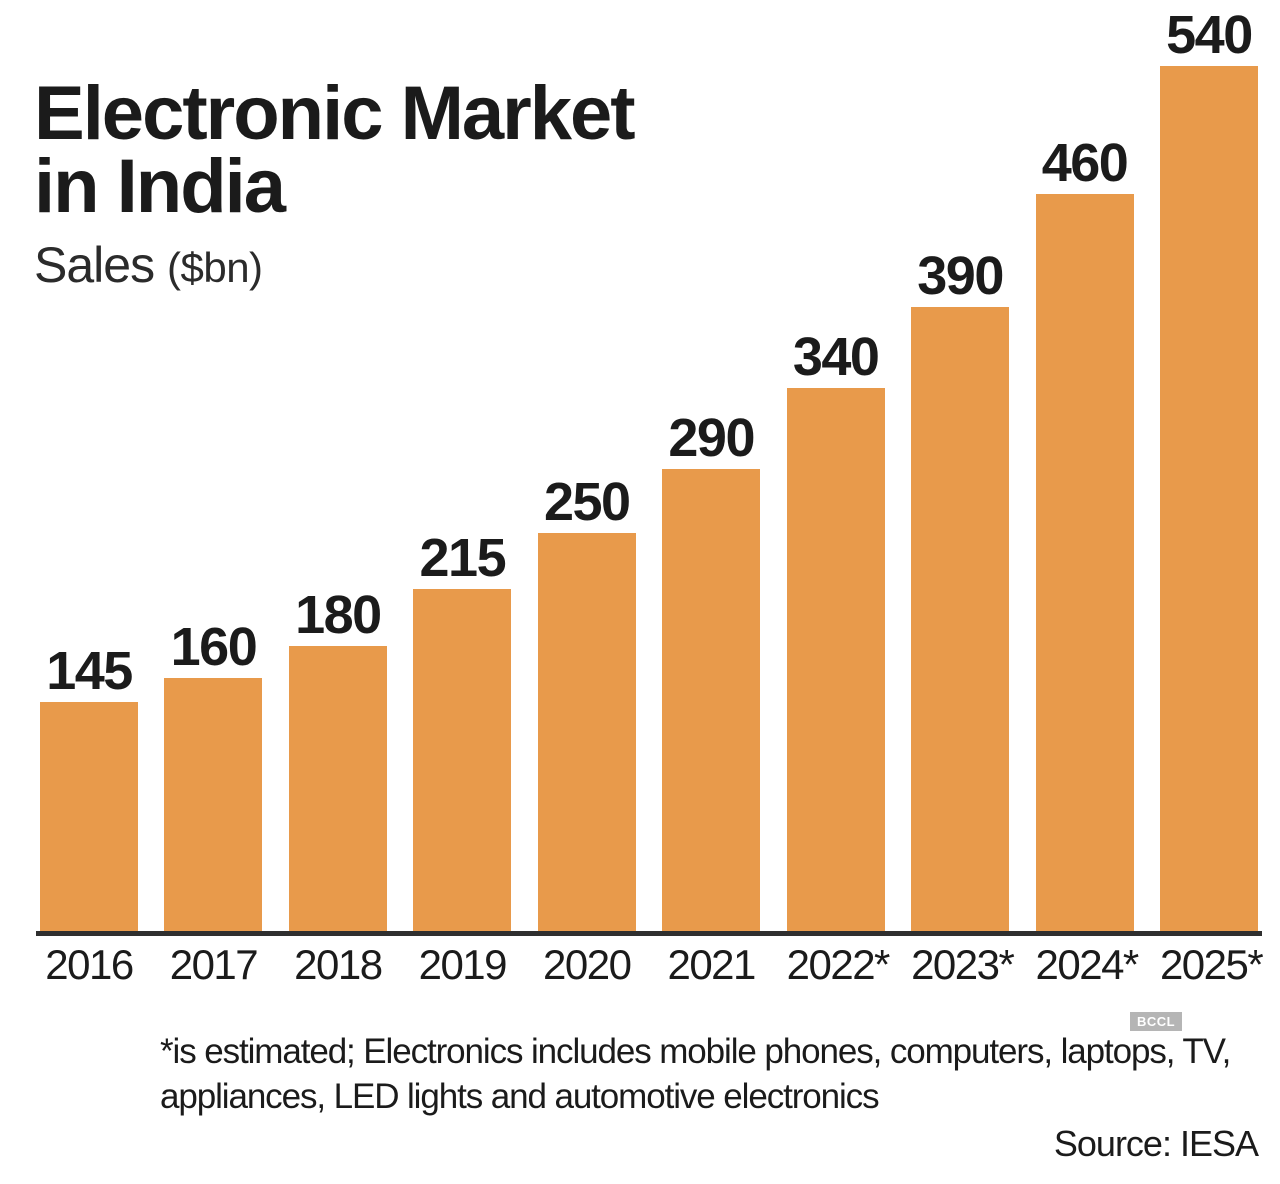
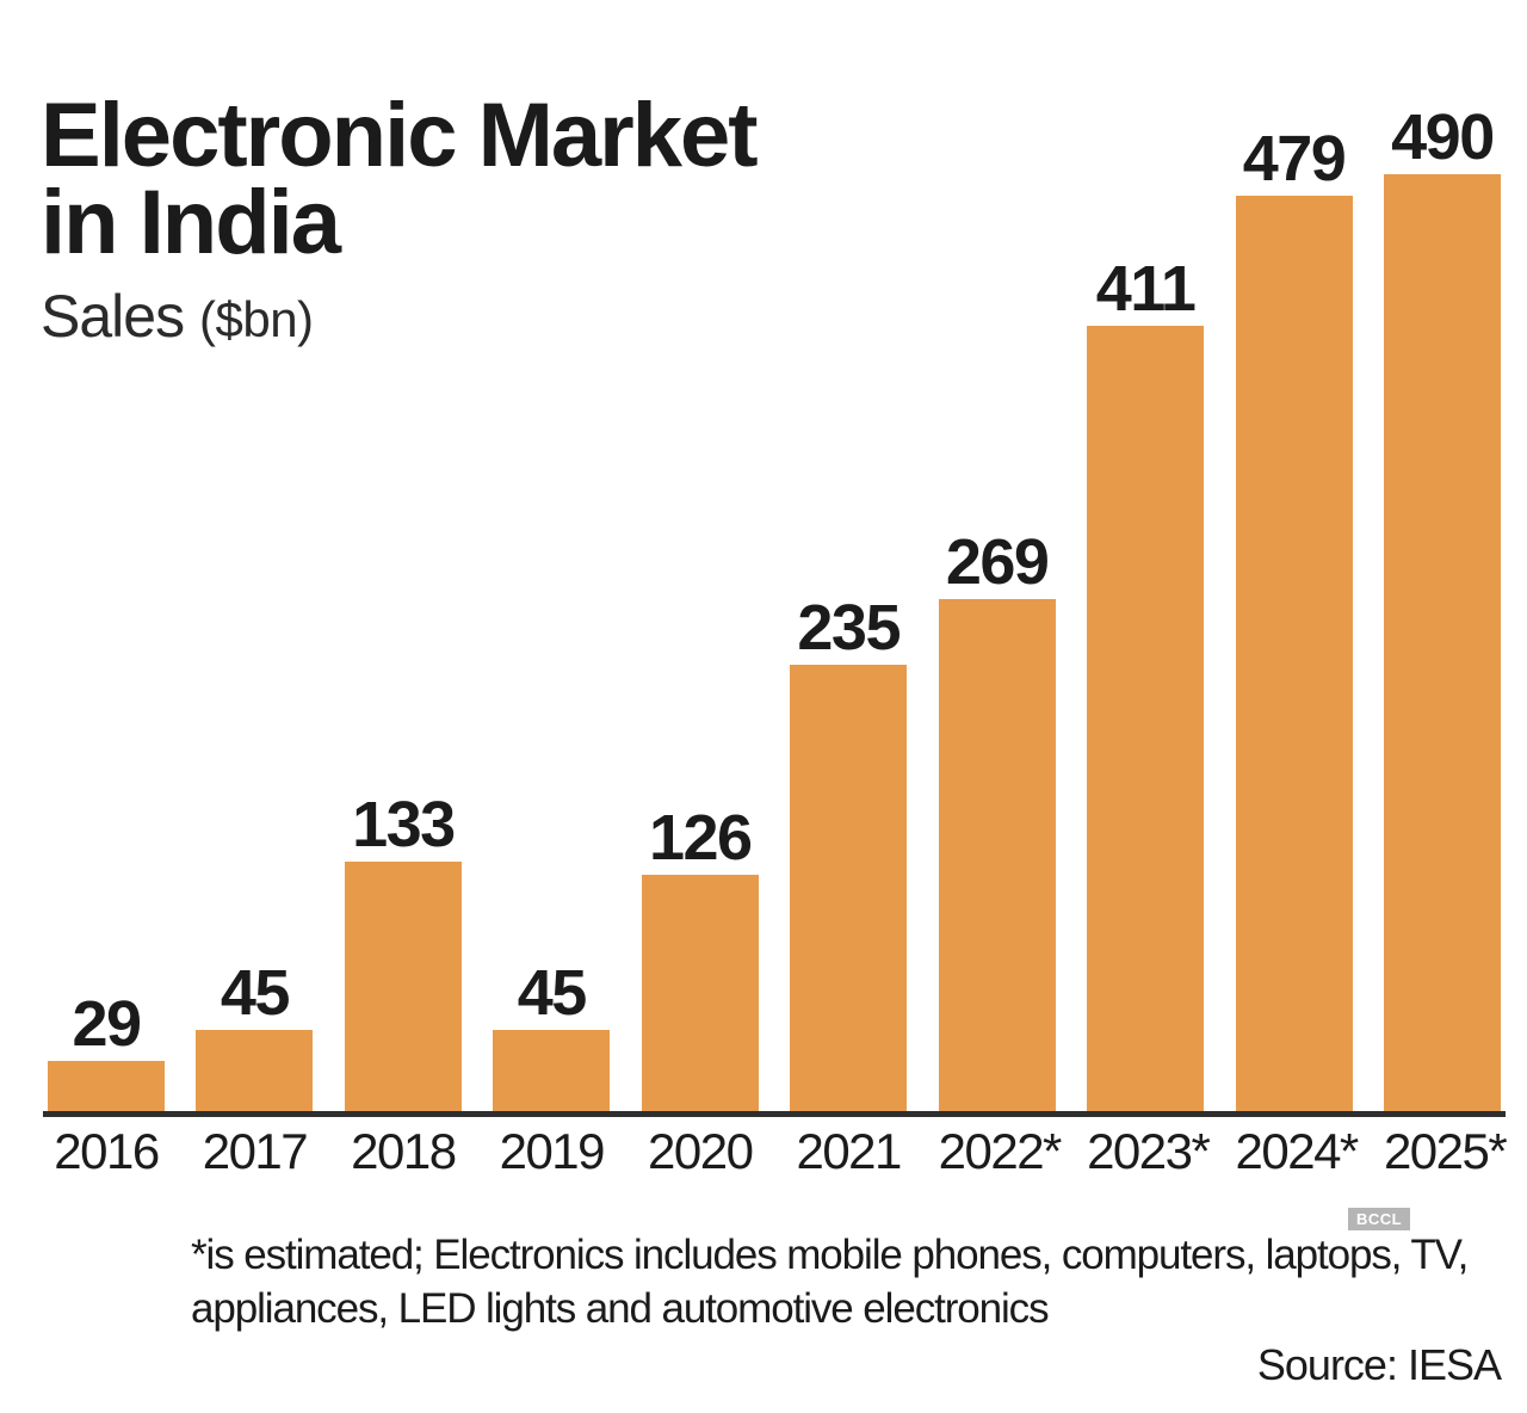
2016: 145 -> 29
2017: 160 -> 45
2018: 180 -> 133
2019: 215 -> 45
2020: 250 -> 126
2021: 290 -> 235
2022*: 340 -> 269
2023*: 390 -> 411
2024*: 460 -> 479
2025*: 540 -> 490
